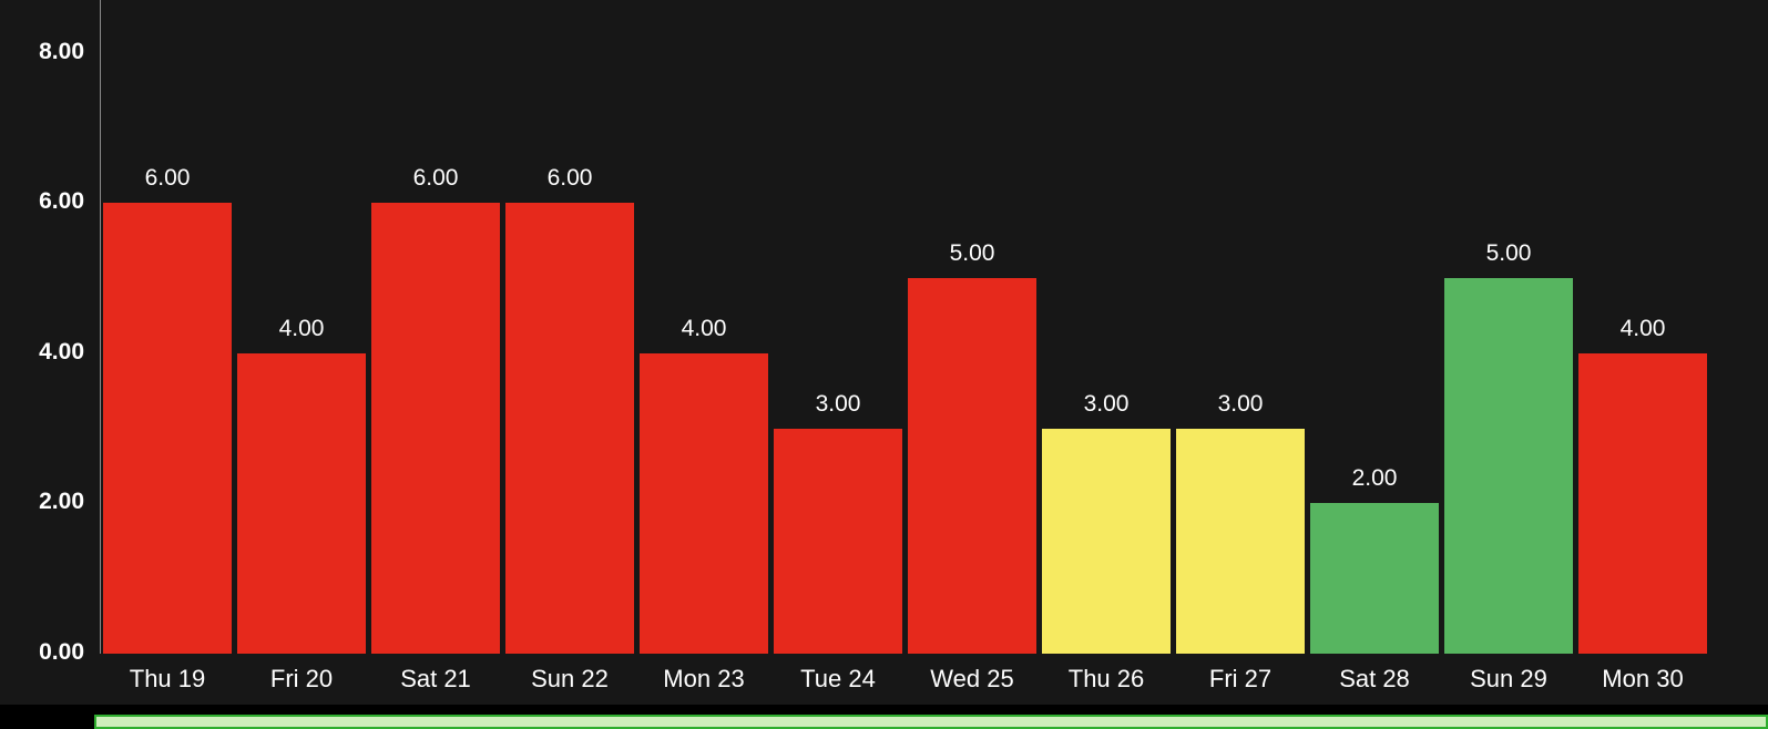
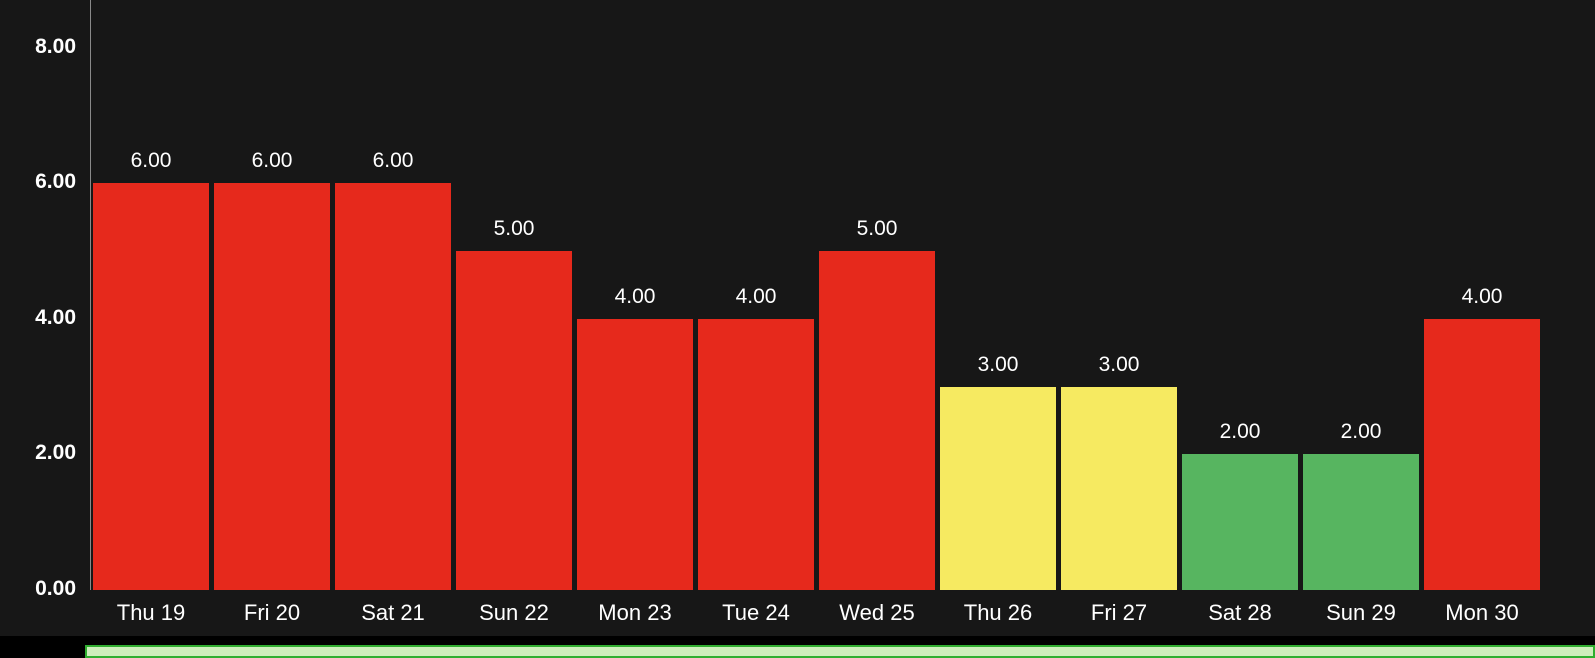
Fri 20: 4.00 -> 6.00
Sun 22: 6.00 -> 5.00
Tue 24: 3.00 -> 4.00
Sun 29: 5.00 -> 2.00
